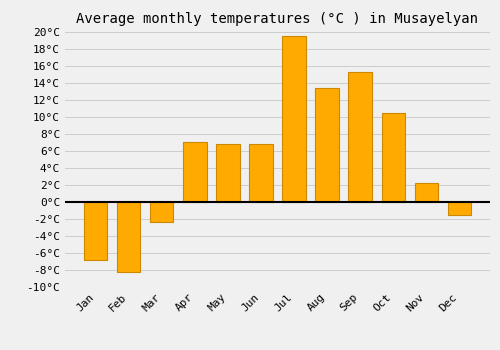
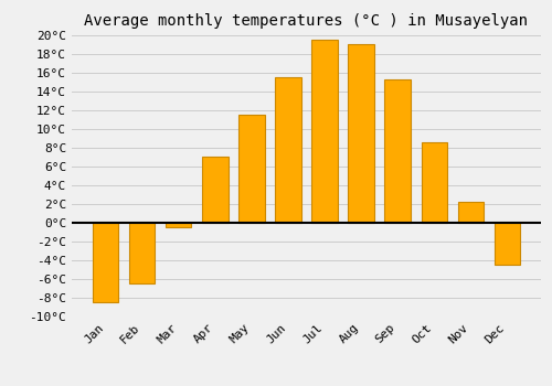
Jan: -6.8°C -> -8.5°C
Feb: -8.2°C -> -6.5°C
Mar: -2.4°C -> -0.5°C
May: 6.8°C -> 11.5°C
Jun: 6.8°C -> 15.5°C
Aug: 13.4°C -> 19.0°C
Oct: 10.4°C -> 8.5°C
Dec: -1.6°C -> -4.5°C
